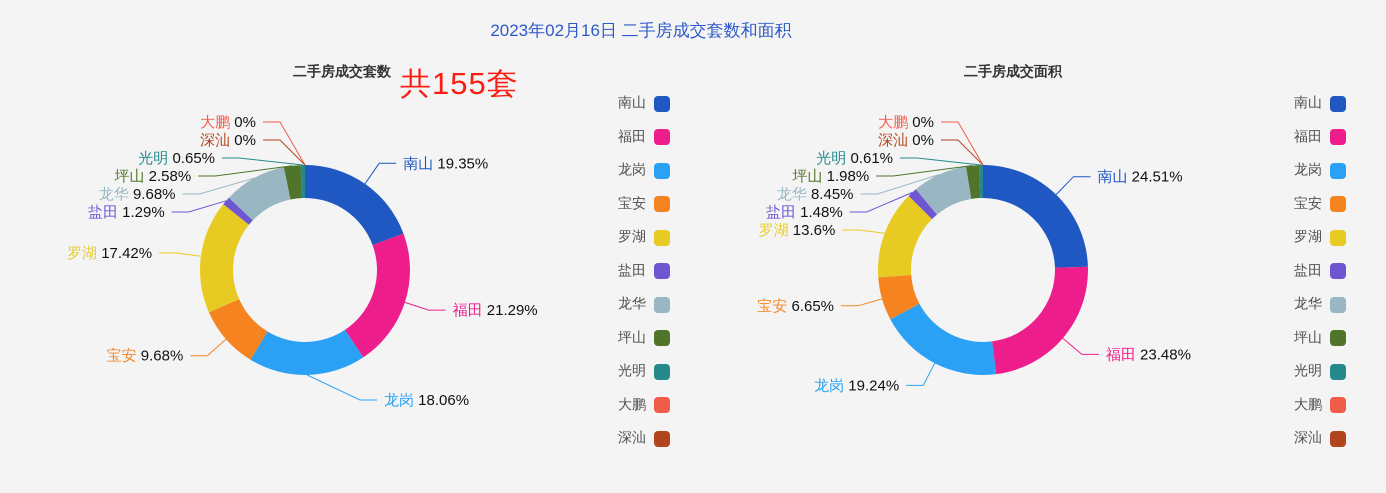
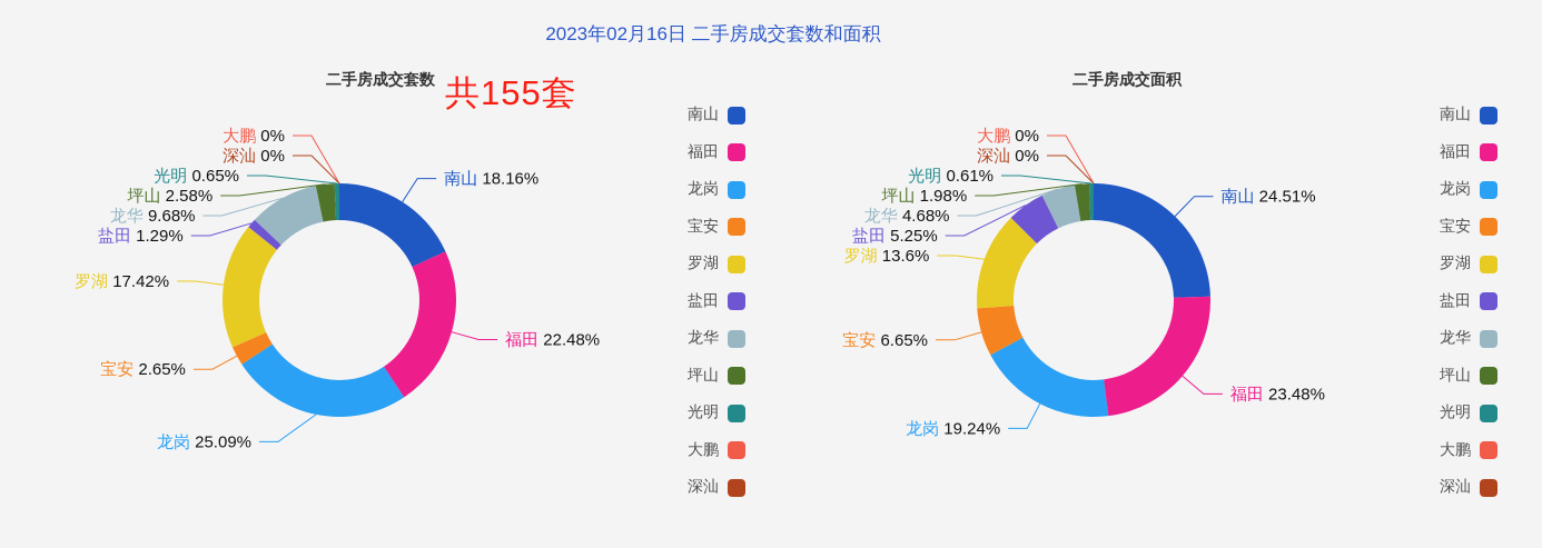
二手房成交套数/南山: 19.35% -> 18.16%
二手房成交套数/福田: 21.29% -> 22.48%
二手房成交套数/龙岗: 18.06% -> 25.09%
二手房成交套数/宝安: 9.68% -> 2.65%
二手房成交面积/盐田: 1.48% -> 5.25%
二手房成交面积/龙华: 8.45% -> 4.68%
